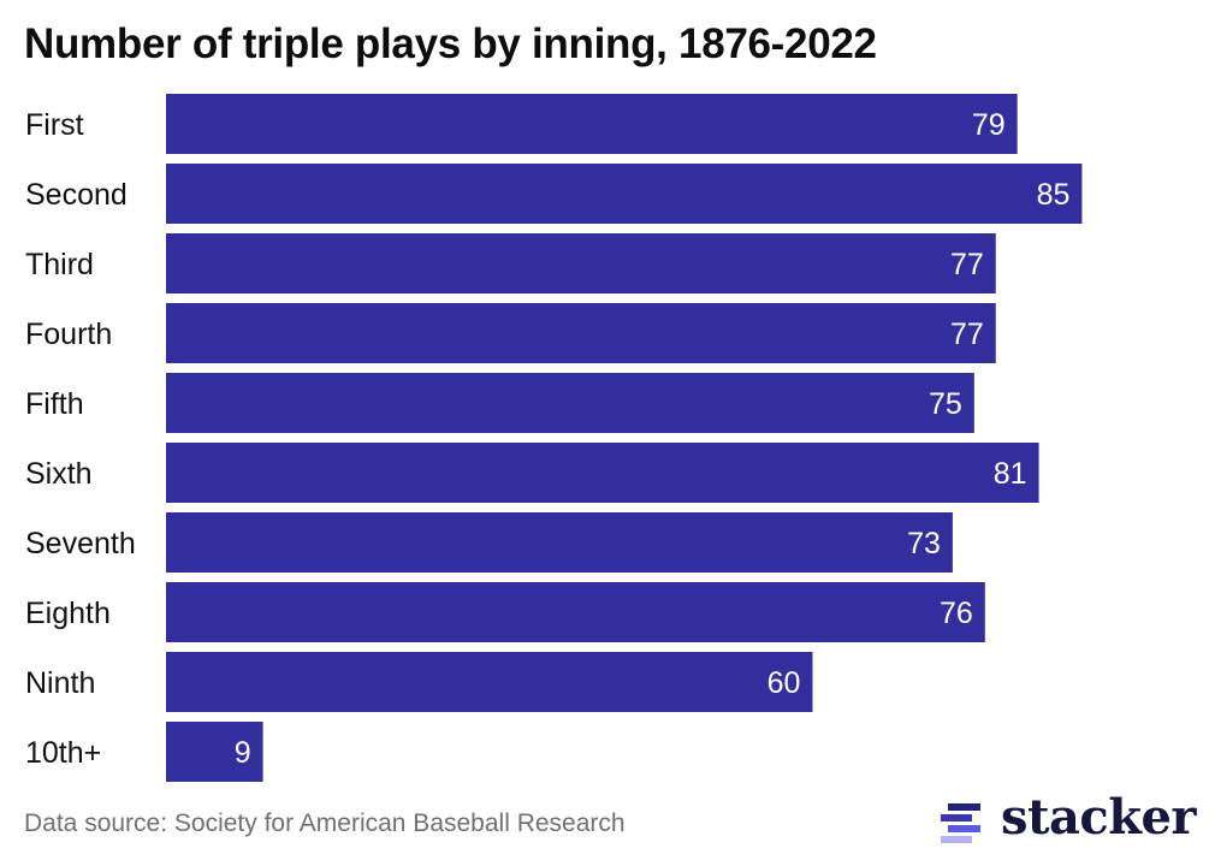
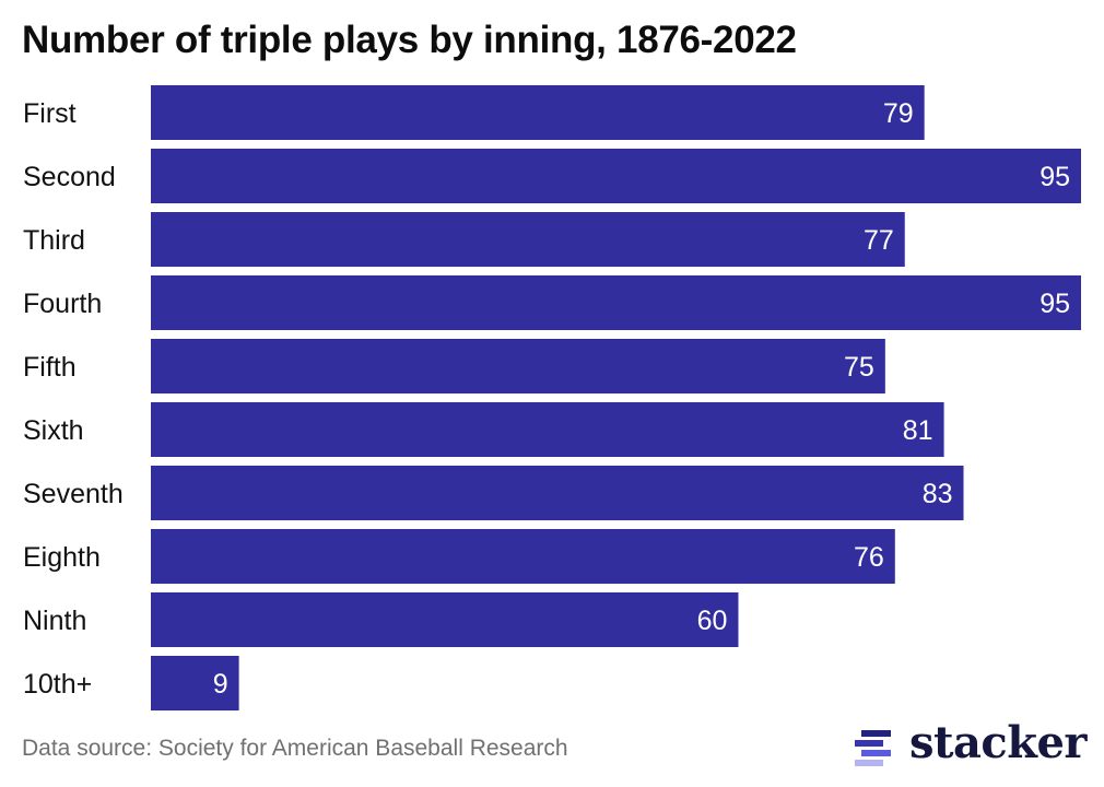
Second: 85 -> 95
Fourth: 77 -> 95
Seventh: 73 -> 83
